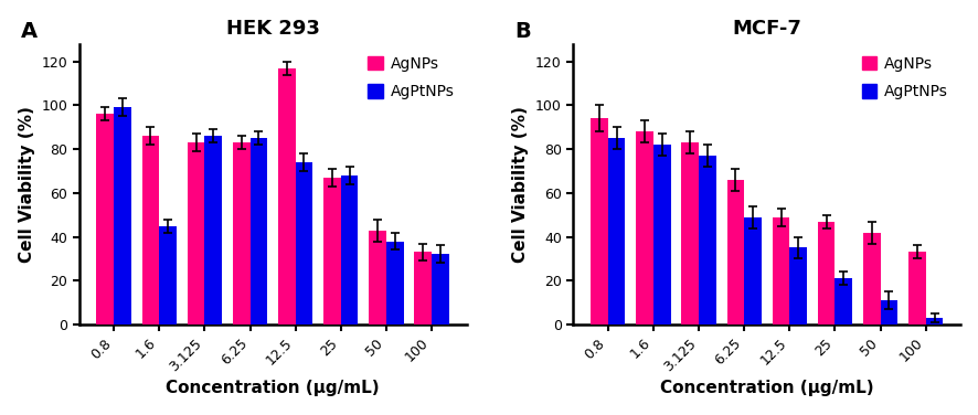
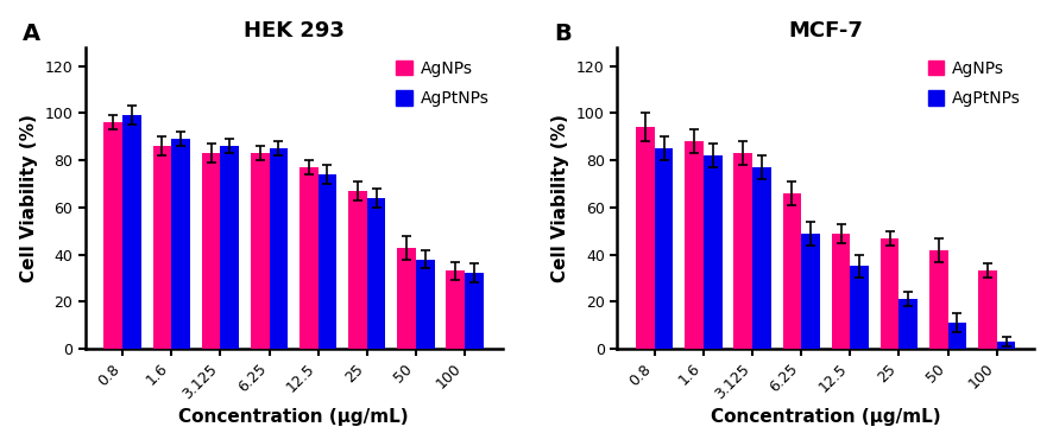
HEK 293/AgPtNPs/1.6: 45 -> 89
HEK 293/AgNPs/12.5: 117 -> 77
HEK 293/AgPtNPs/25: 68 -> 64
